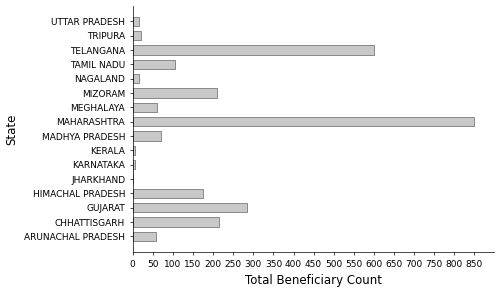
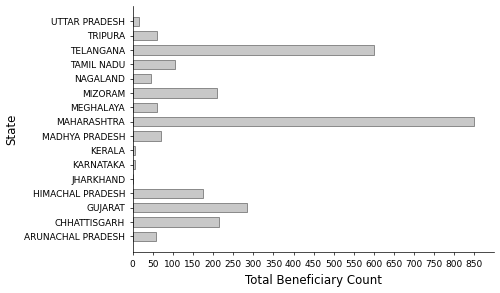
TRIPURA: 20 -> 60
NAGALAND: 15 -> 45
